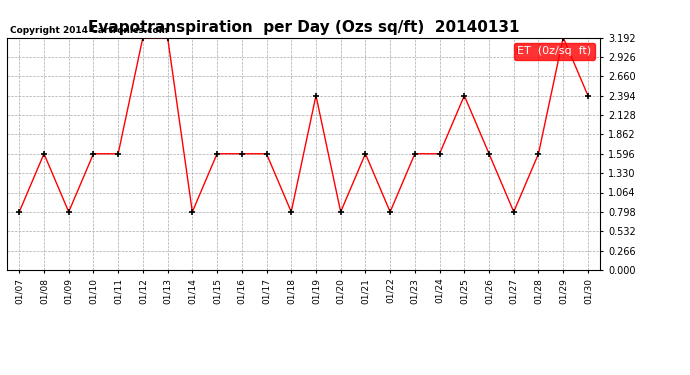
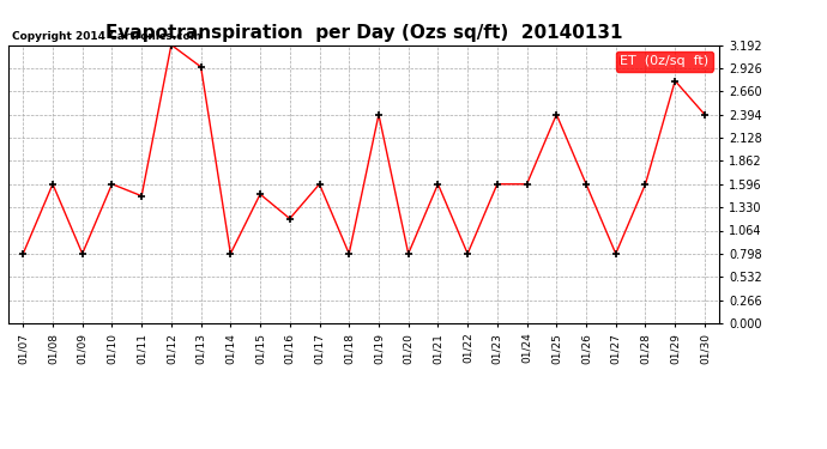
01/11: 1.60 -> 1.46
01/13: 3.19 -> 2.94
01/15: 1.60 -> 1.48
01/16: 1.60 -> 1.20
01/29: 3.19 -> 2.78
